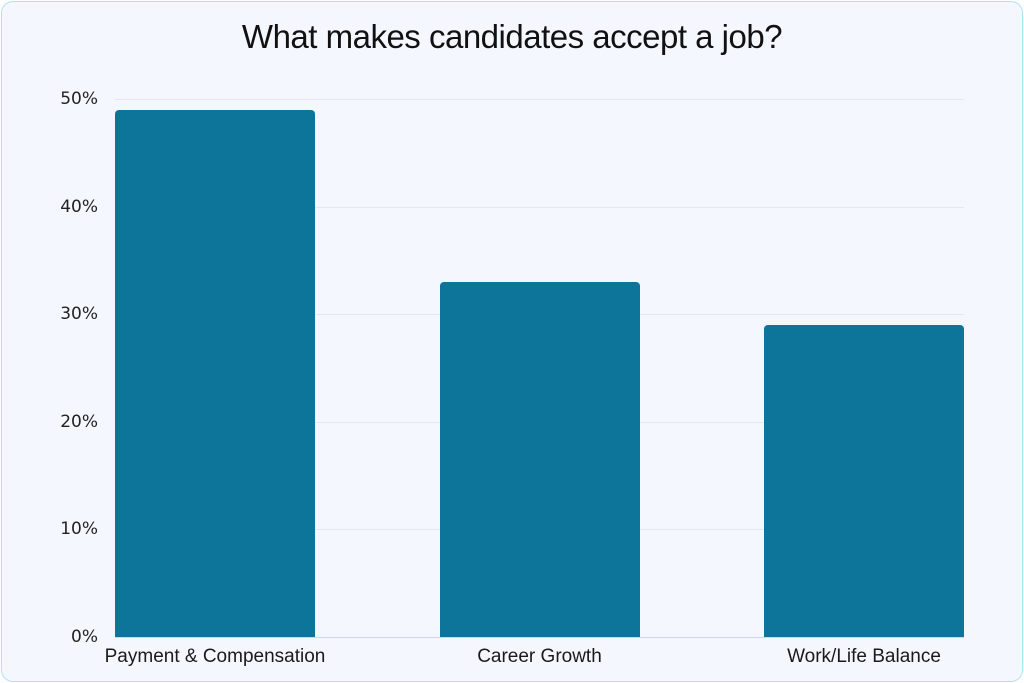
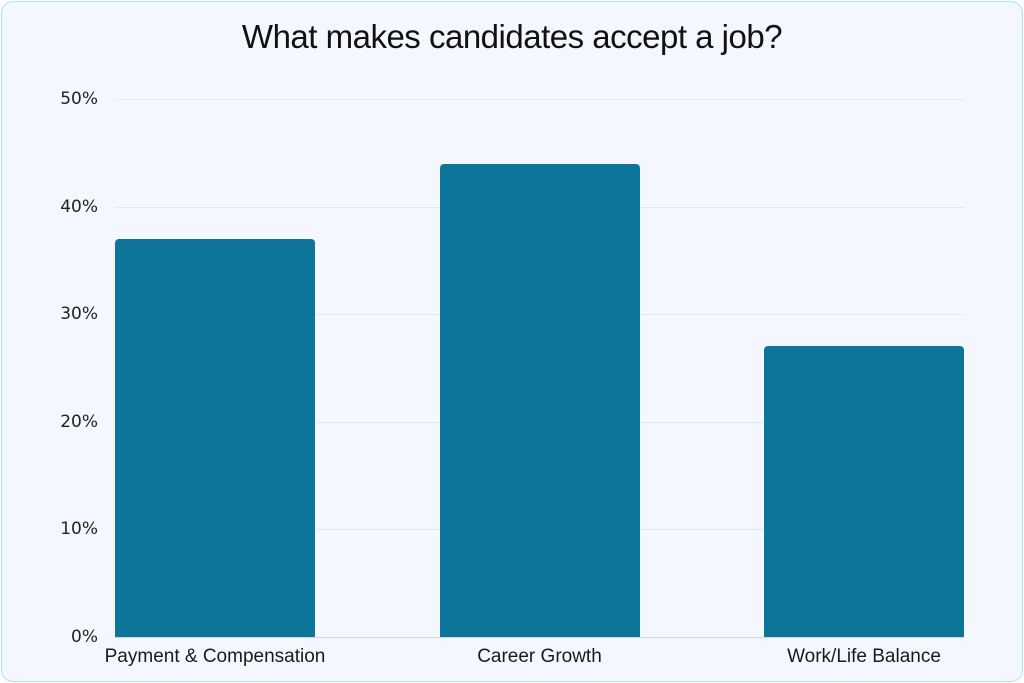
Payment & Compensation: 49% -> 37%
Career Growth: 33% -> 44%
Work/Life Balance: 29% -> 27%
